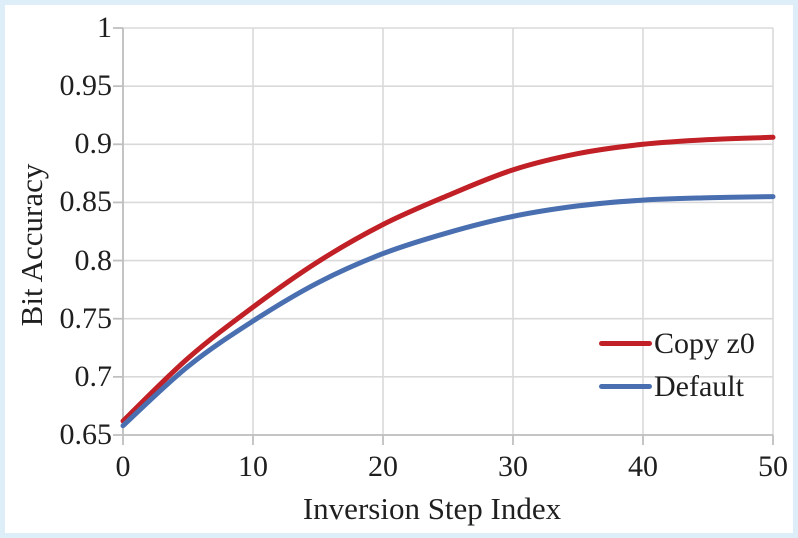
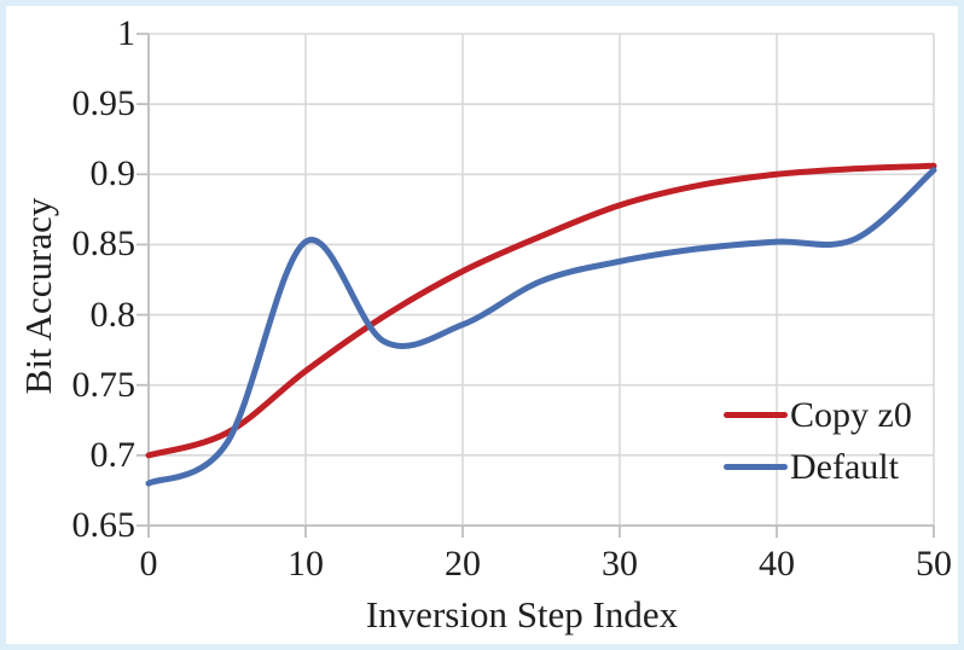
Copy z0/0: 0.662 -> 0.700
Default/0: 0.658 -> 0.680
Default/10: 0.748 -> 0.852
Default/20: 0.806 -> 0.793
Default/50: 0.855 -> 0.903
